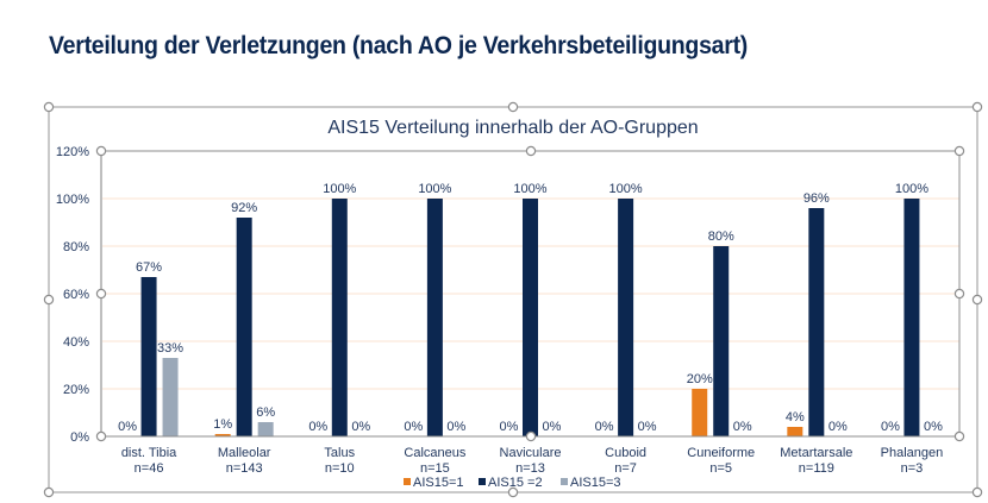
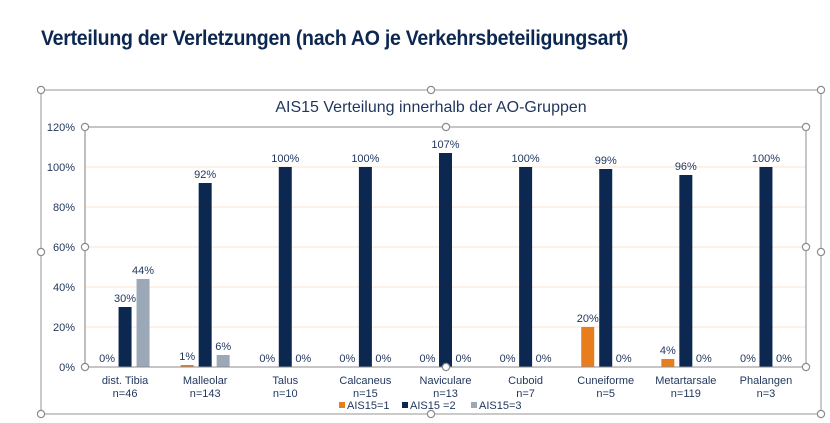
AIS15 =2/dist. Tibia: 67% -> 30%
AIS15=3/dist. Tibia: 33% -> 44%
AIS15 =2/Naviculare: 100% -> 107%
AIS15 =2/Cuneiforme: 80% -> 99%
